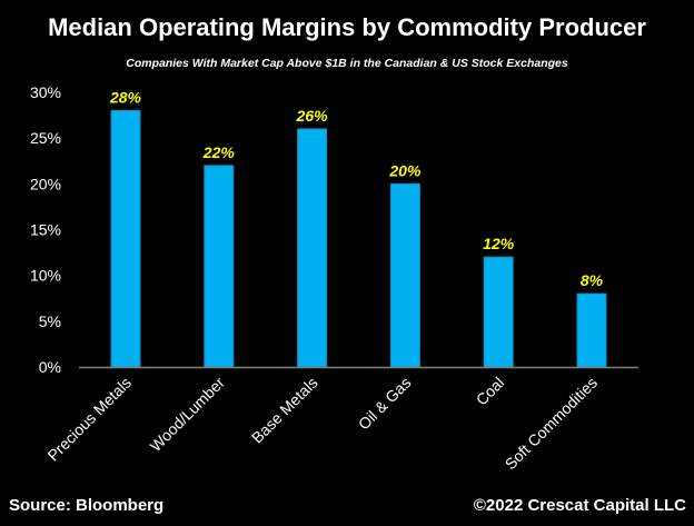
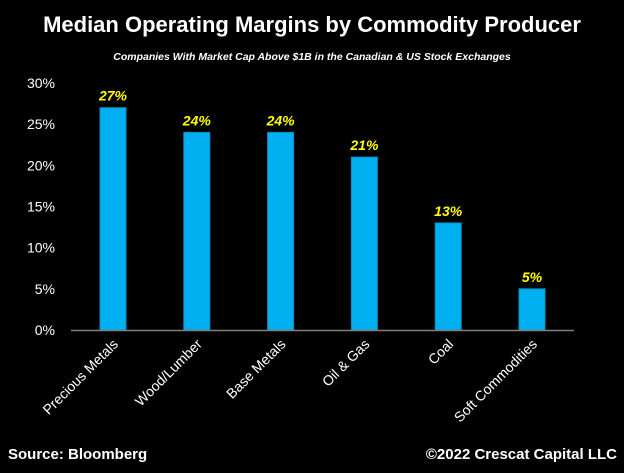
Precious Metals: 28% -> 27%
Wood/Lumber: 22% -> 24%
Base Metals: 26% -> 24%
Oil & Gas: 20% -> 21%
Coal: 12% -> 13%
Soft Commodities: 8% -> 5%
